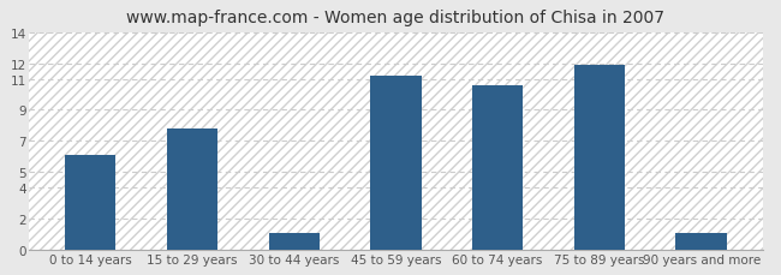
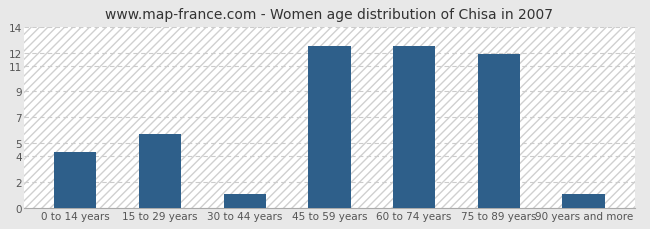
0 to 14 years: 6.1 -> 4.3
15 to 29 years: 7.8 -> 5.7
45 to 59 years: 11.2 -> 12.5
60 to 74 years: 10.6 -> 12.5
